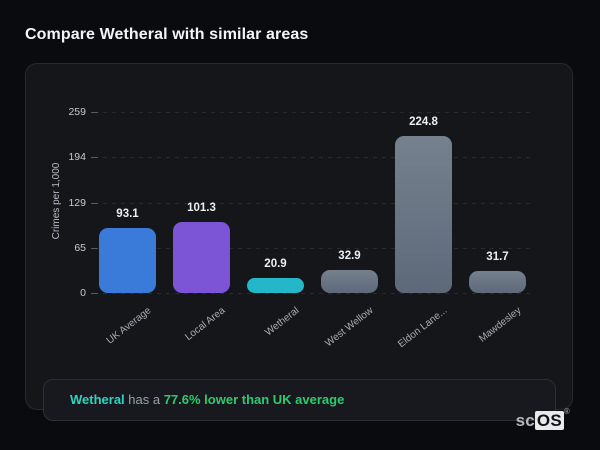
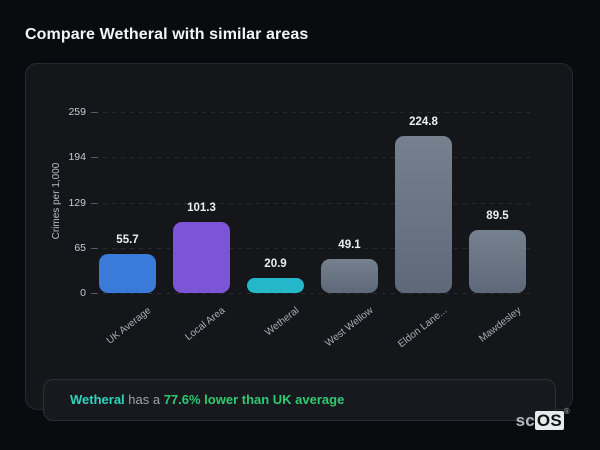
UK Average: 93.1 -> 55.7
West Wellow: 32.9 -> 49.1
Mawdesley: 31.7 -> 89.5
